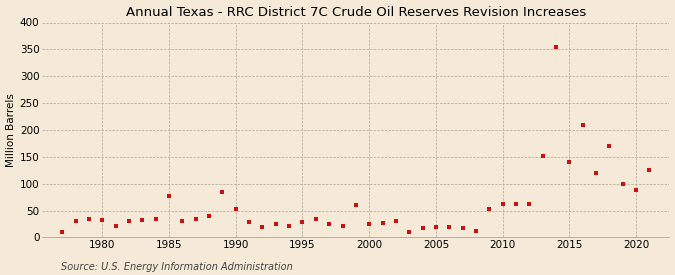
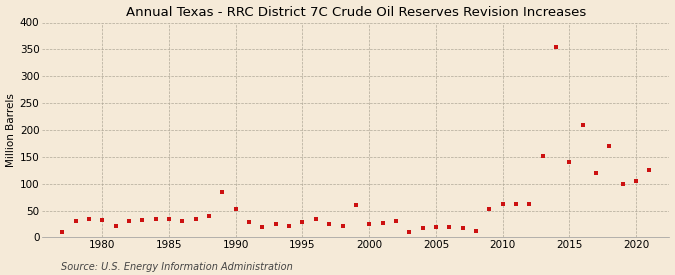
1985: 78 -> 35
2020: 88 -> 105
